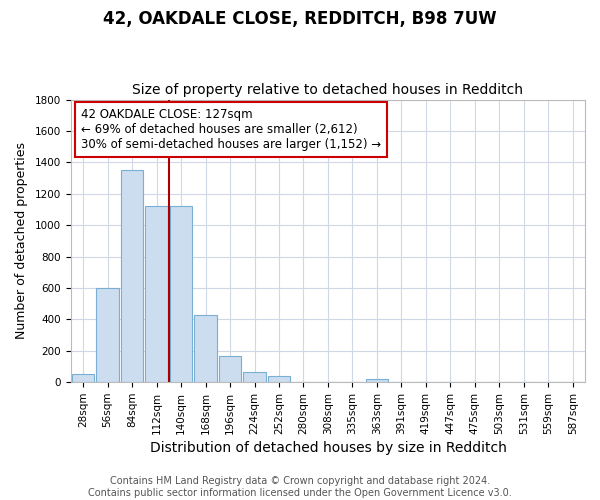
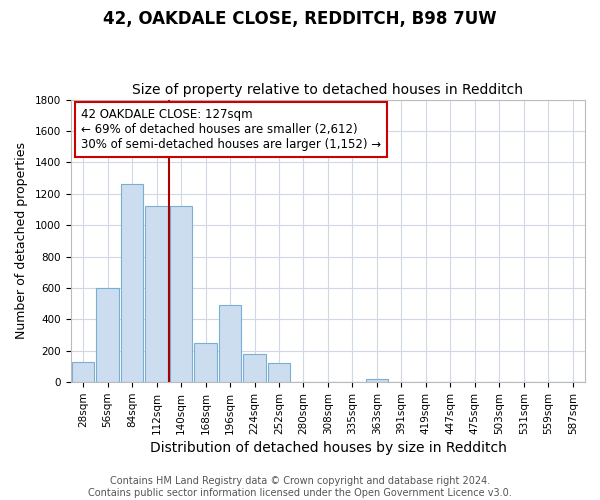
28sqm: 60 -> 130
84sqm: 1350 -> 1260
168sqm: 420 -> 250
196sqm: 170 -> 490
224sqm: 60 -> 180
252sqm: 40 -> 120
